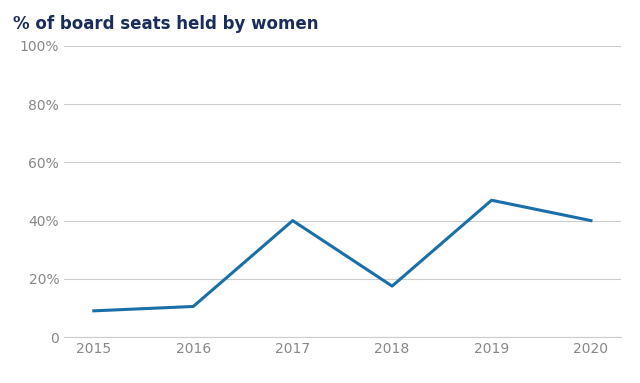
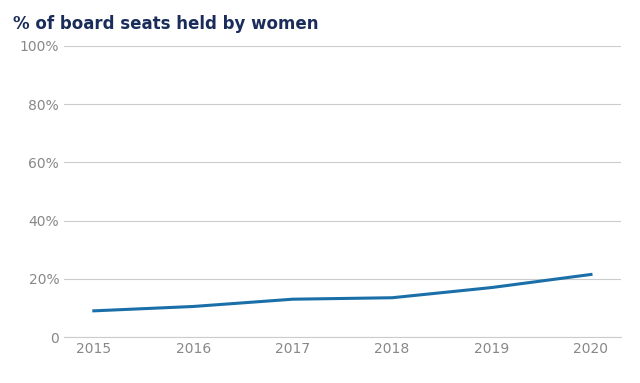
2017: 40.0% -> 13.0%
2018: 17.5% -> 13.5%
2019: 47.0% -> 17.0%
2020: 40.0% -> 21.5%
